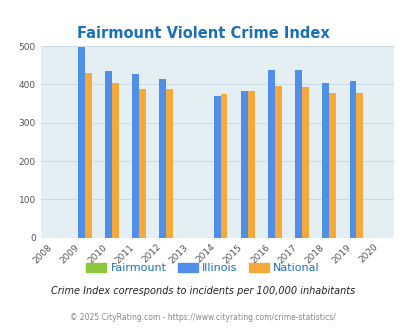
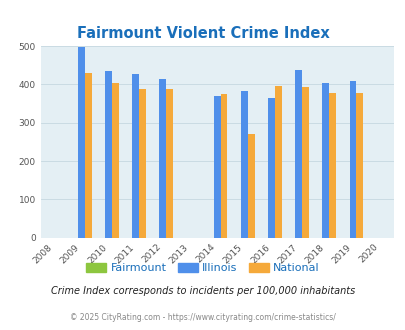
National/2015: 383 -> 270
Illinois/2016: 438 -> 365
